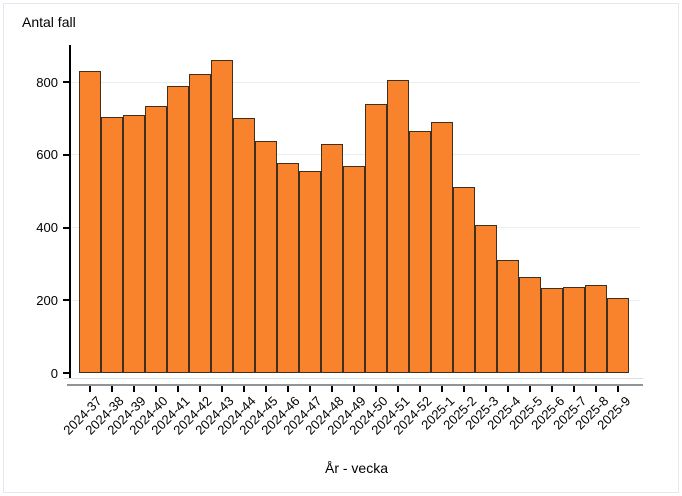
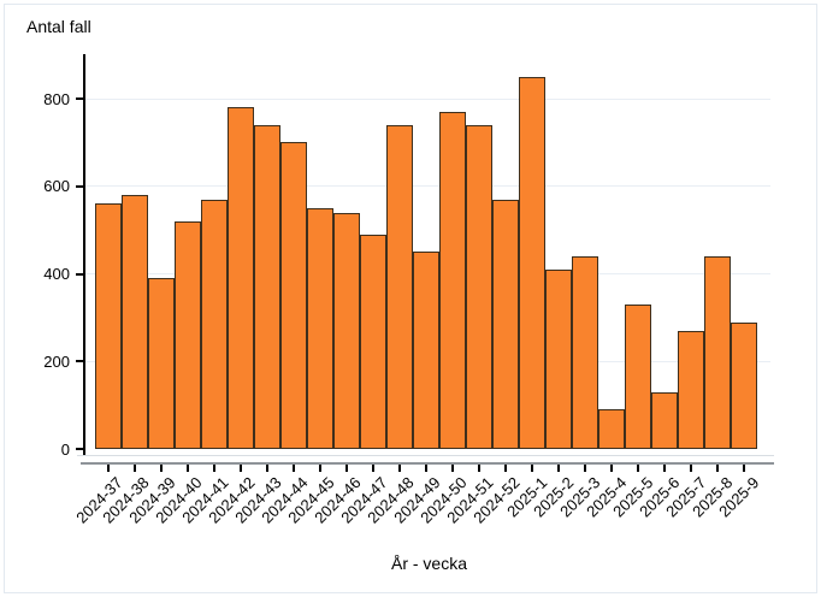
2024-37: 830 -> 560
2024-38: 700 -> 580
2024-39: 710 -> 390
2024-40: 740 -> 520
2024-41: 790 -> 570
2024-42: 820 -> 780
2024-43: 860 -> 740
2024-45: 640 -> 550
2024-46: 580 -> 540
2024-47: 550 -> 490
2024-48: 630 -> 740
2024-49: 570 -> 450
2024-50: 740 -> 770
2024-51: 800 -> 740
2024-52: 670 -> 570
2025-1: 690 -> 850
2025-2: 510 -> 410
2025-3: 410 -> 440
2025-4: 310 -> 90
2025-5: 260 -> 330
2025-6: 230 -> 130
2025-7: 240 -> 270
2025-8: 240 -> 440
2025-9: 210 -> 290
